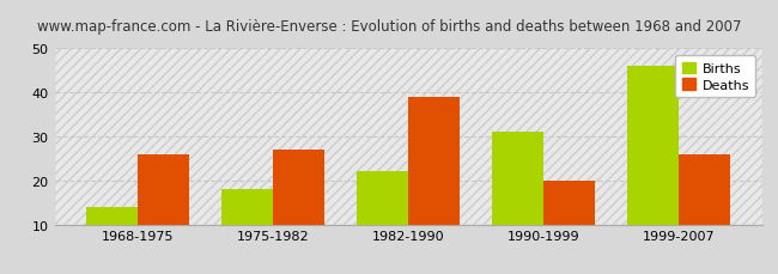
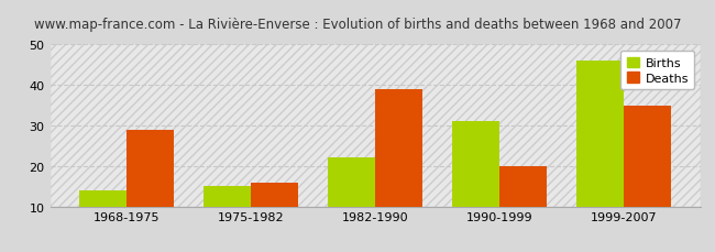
Deaths/1968-1975: 26 -> 29
Births/1975-1982: 18 -> 15
Deaths/1975-1982: 27 -> 16
Deaths/1999-2007: 26 -> 35
